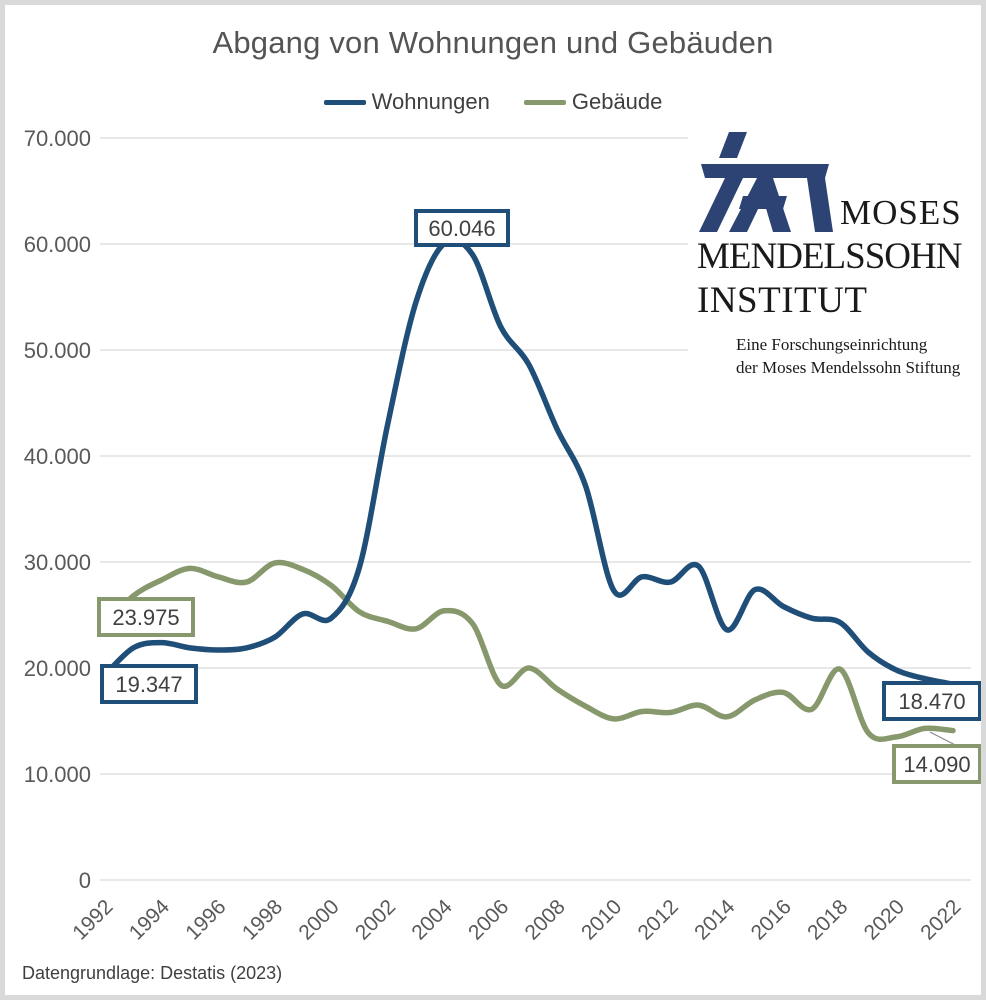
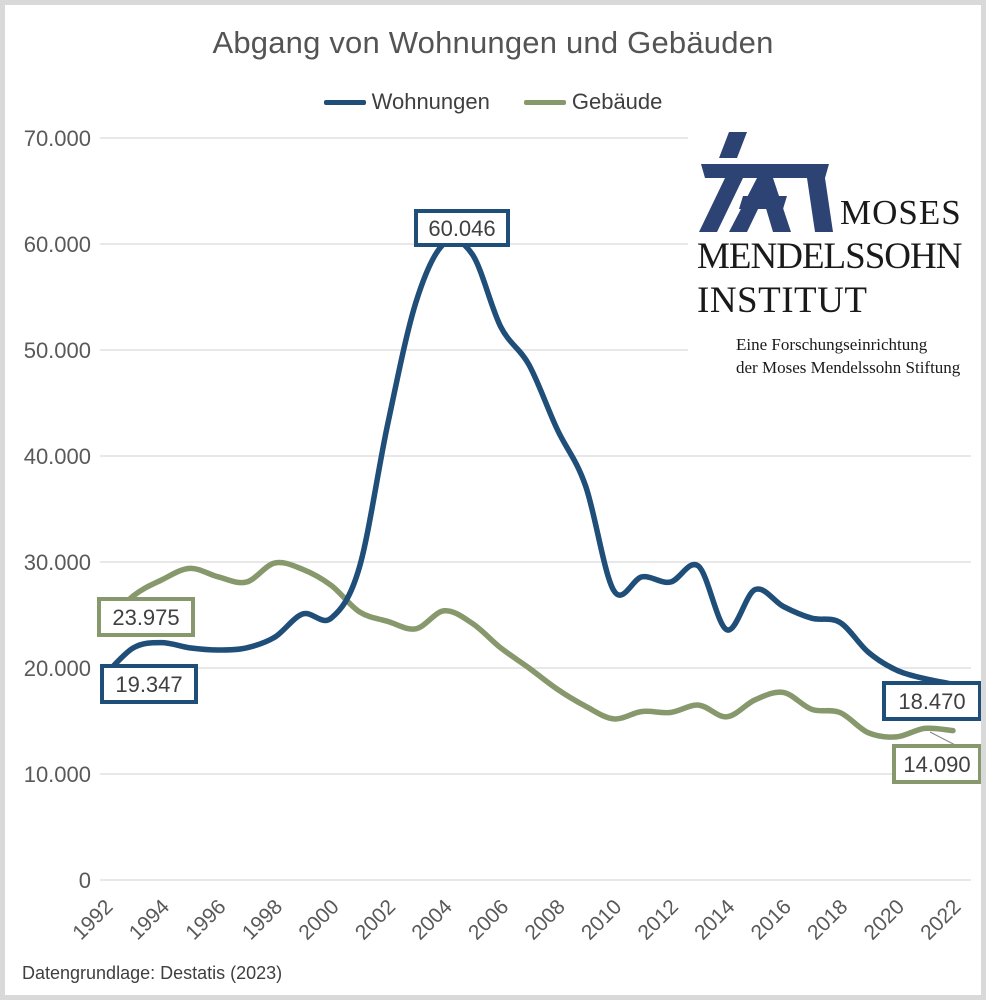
Gebäude/2006: 18400 -> 21900
Gebäude/2018: 19900 -> 15800
